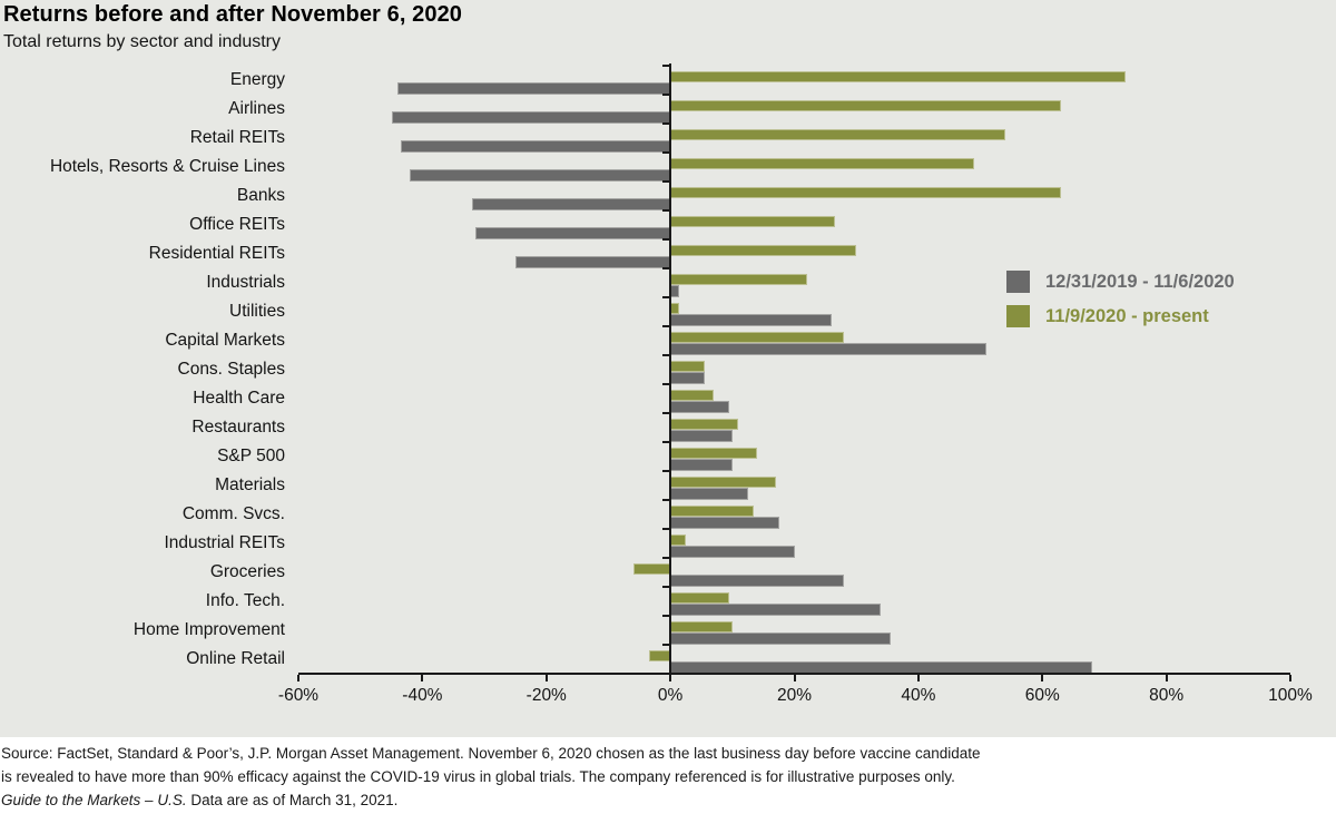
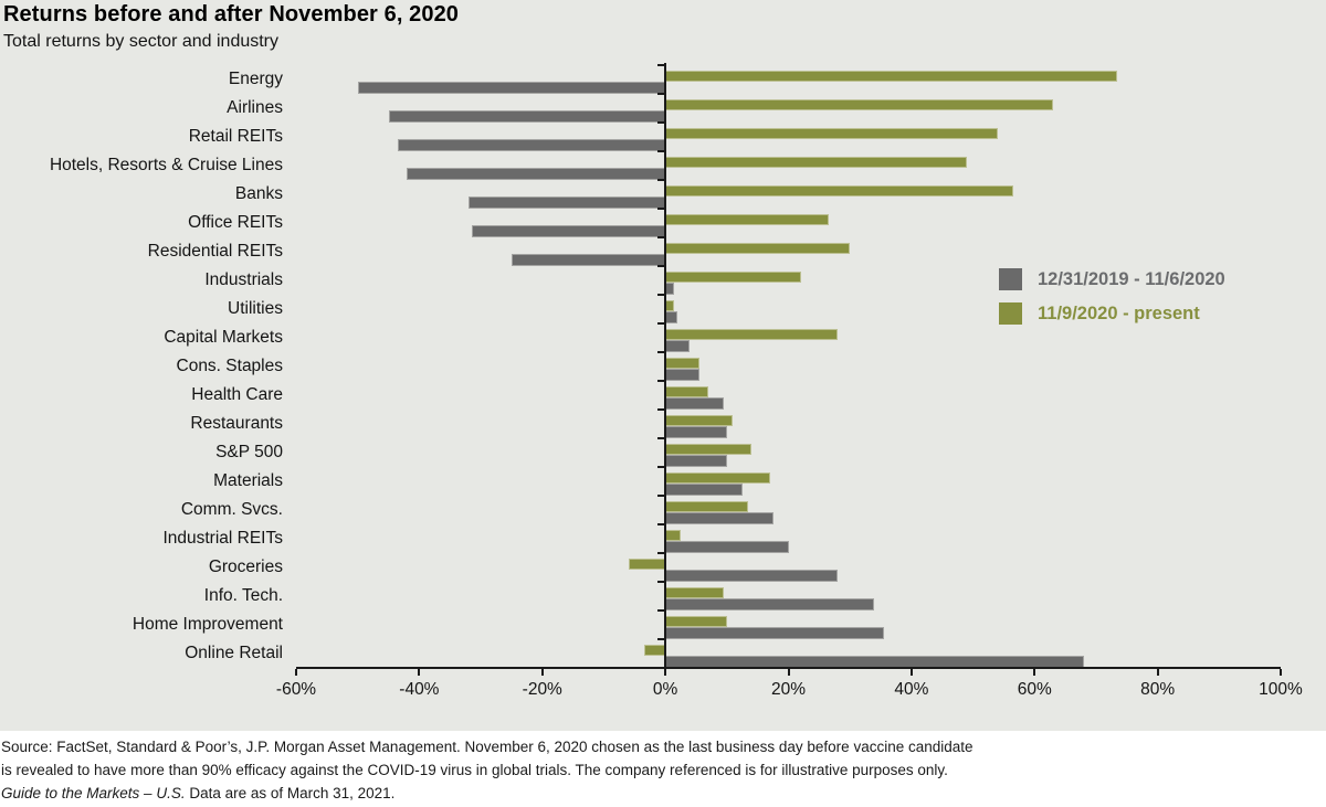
12/31/2019 - 11/6/2020/Energy: -44% -> -50%
11/9/2020 - present/Banks: 63% -> 56%
12/31/2019 - 11/6/2020/Utilities: 26% -> 2%
12/31/2019 - 11/6/2020/Capital Markets: 51% -> 4%
